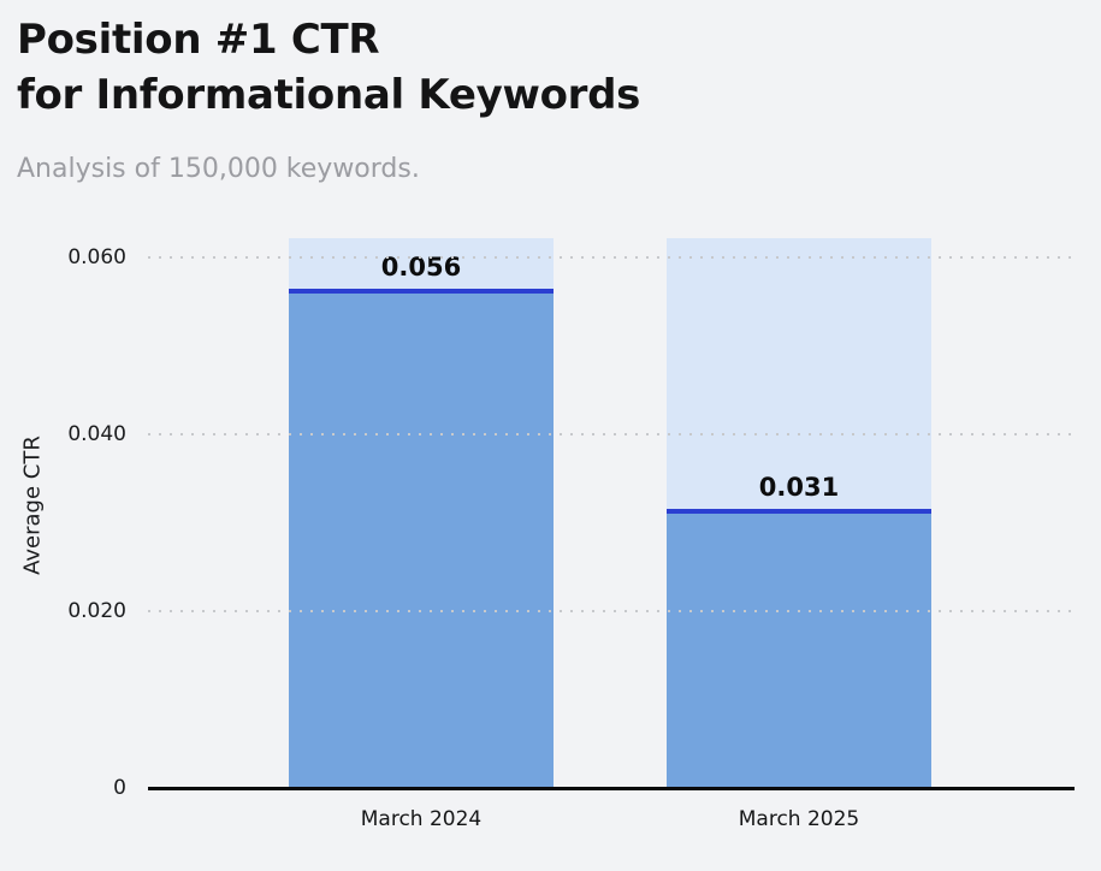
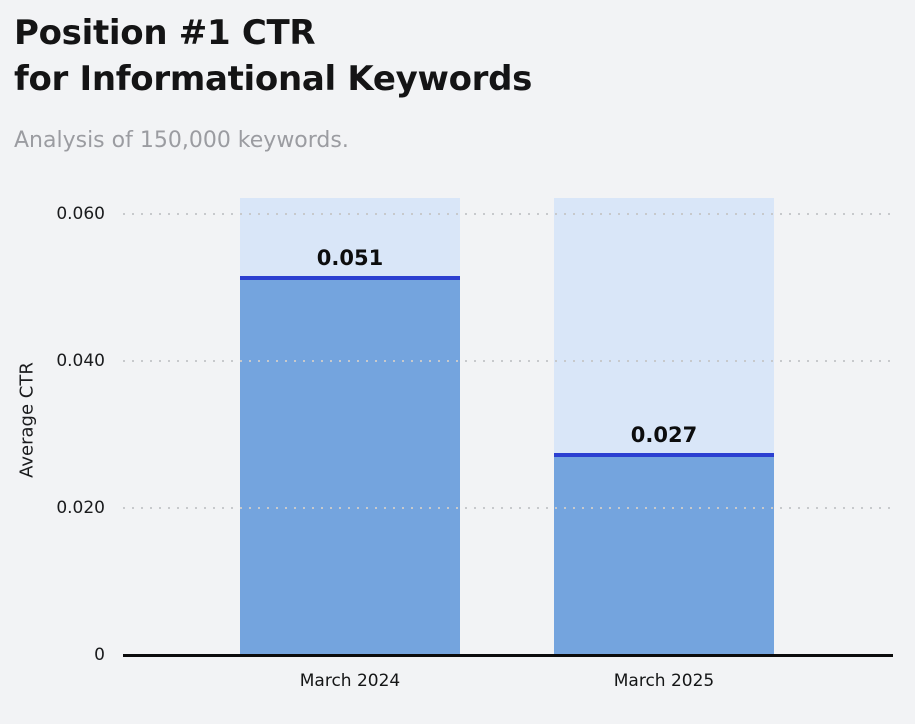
March 2024: 0.056 -> 0.051
March 2025: 0.031 -> 0.027
